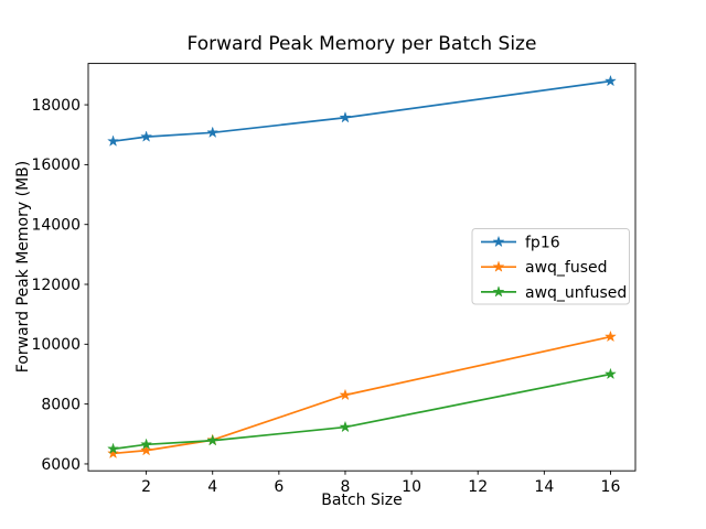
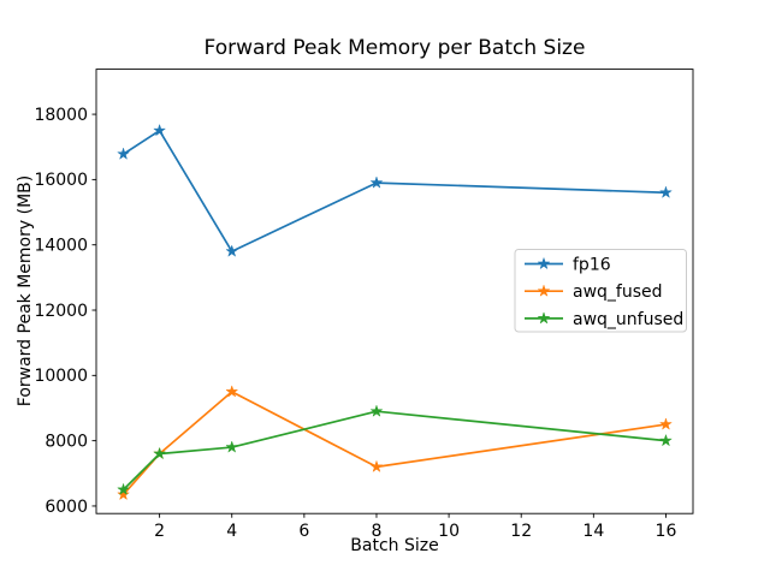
fp16/2: 16900 -> 17500
awq_fused/2: 6400 -> 7600
awq_unfused/2: 6600 -> 7600
fp16/4: 17100 -> 13800
awq_fused/4: 6800 -> 9500
awq_unfused/4: 6800 -> 7800
fp16/8: 17600 -> 15900
awq_fused/8: 8300 -> 7200
awq_unfused/8: 7200 -> 8900
fp16/16: 18800 -> 15600
awq_fused/16: 10200 -> 8500
awq_unfused/16: 9000 -> 8000
